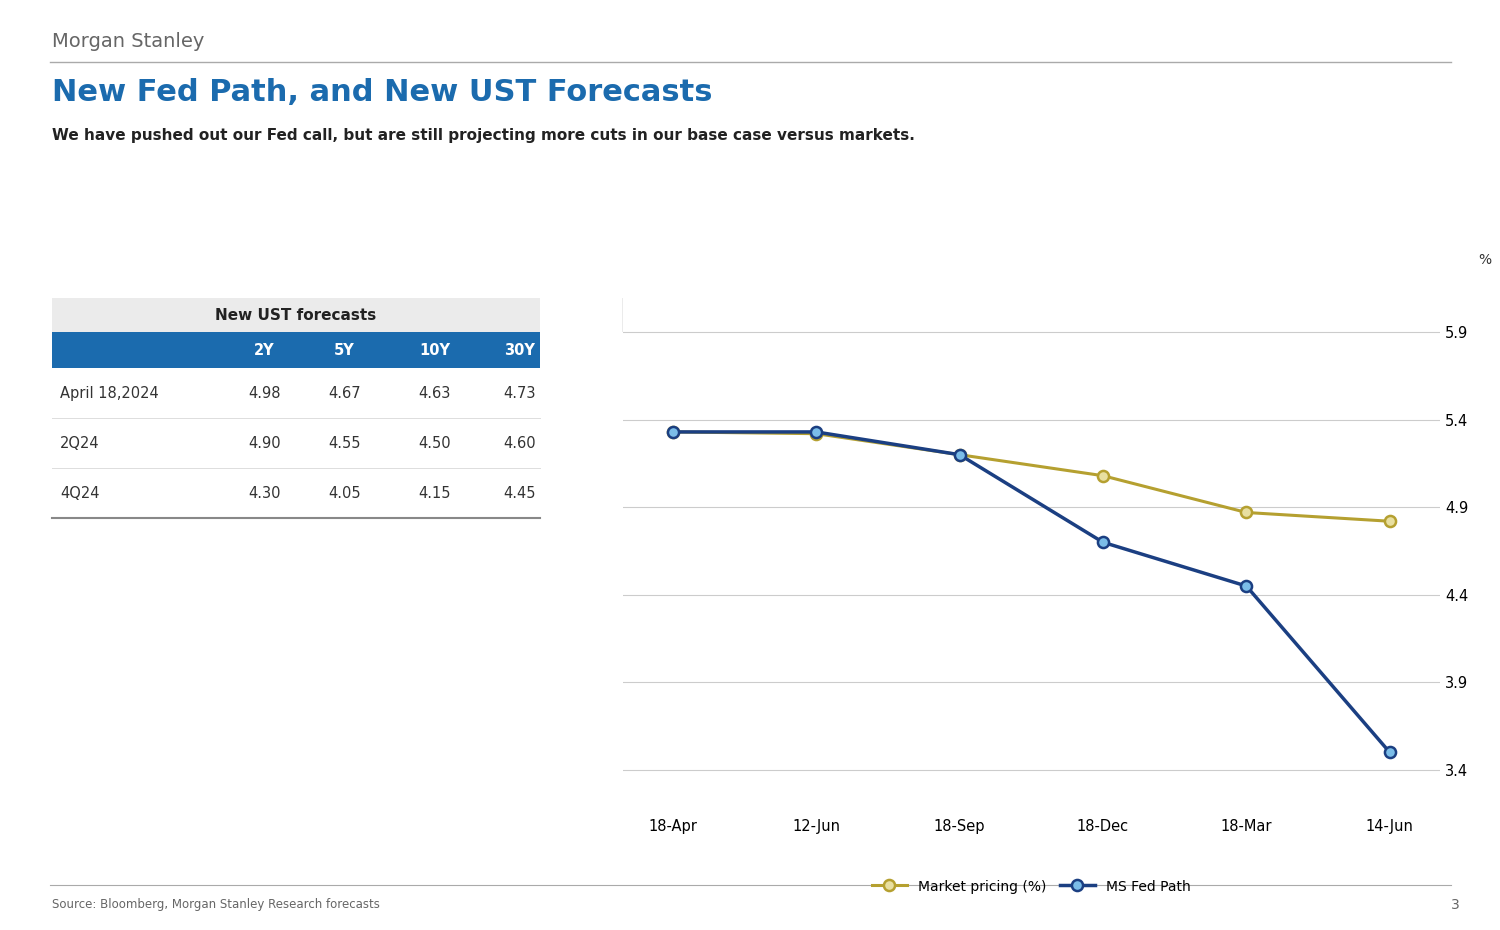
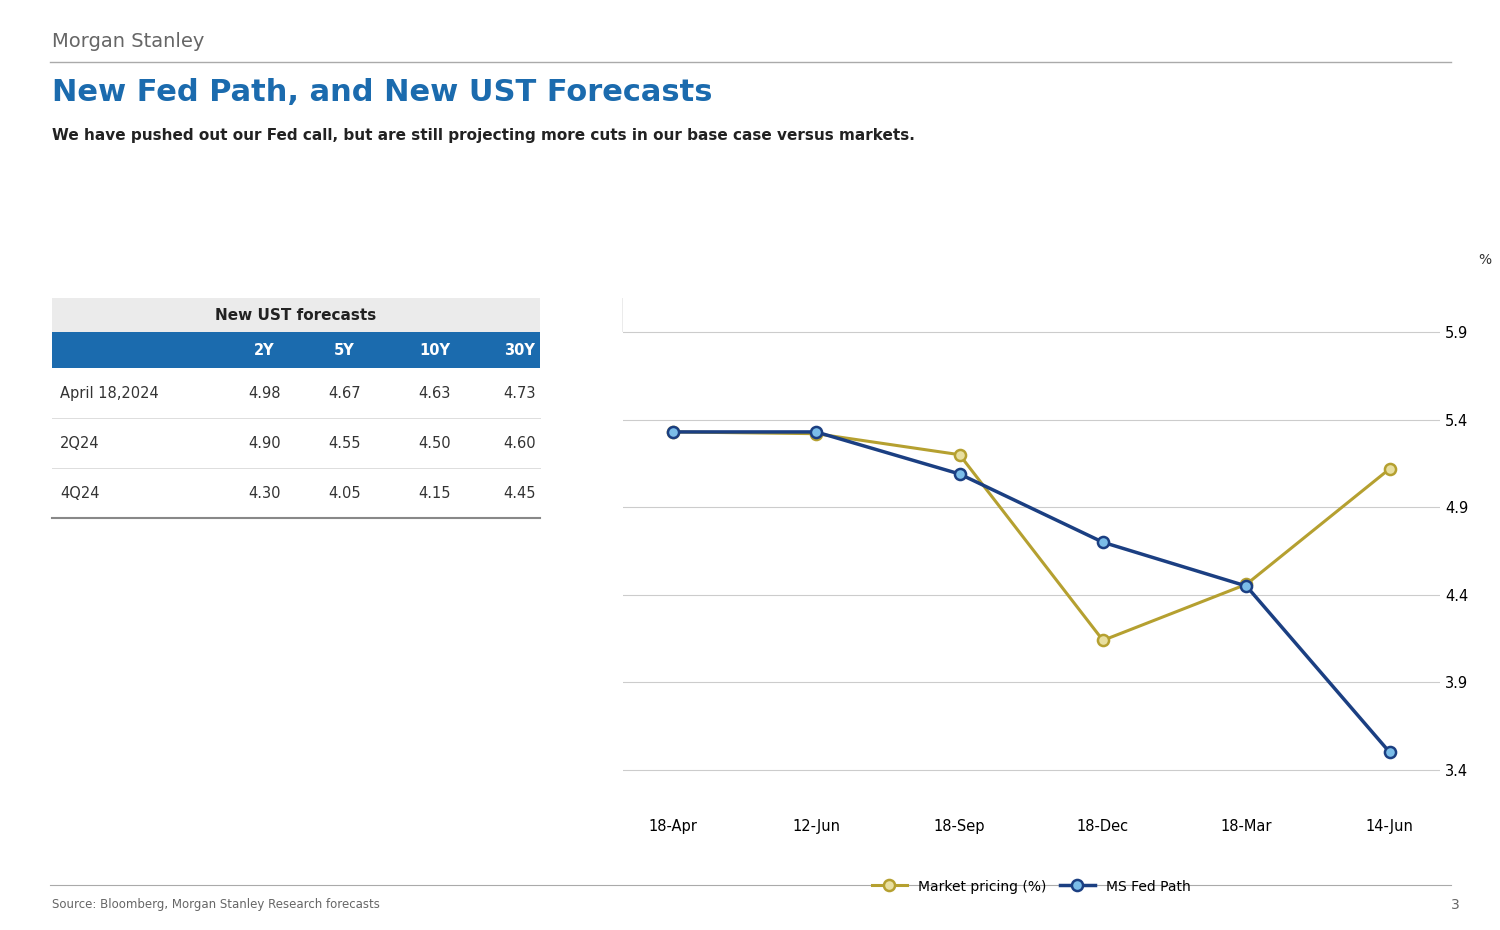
MS Fed Path/18-Sep: 5.20 -> 5.09
Market pricing (%)/18-Dec: 5.08 -> 4.14
Market pricing (%)/18-Mar: 4.87 -> 4.46
Market pricing (%)/14-Jun: 4.82 -> 5.12
